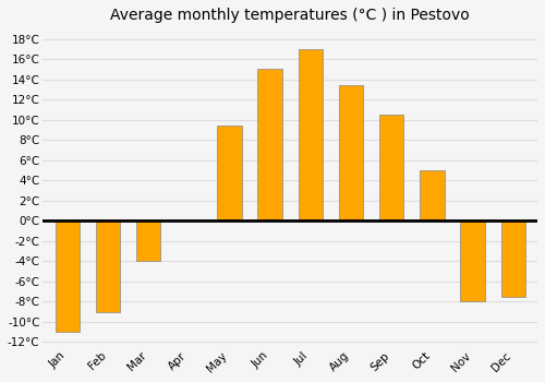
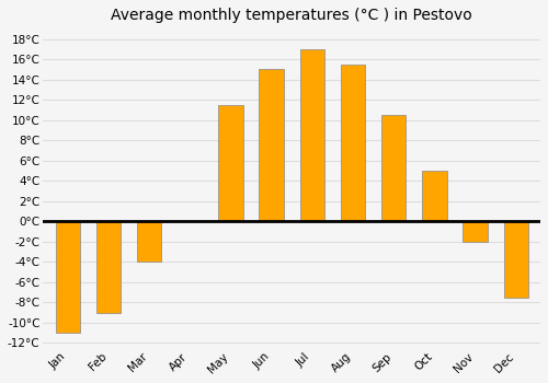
May: 9.4°C -> 11.5°C
Aug: 13.4°C -> 15.5°C
Nov: -8.0°C -> -2.0°C
